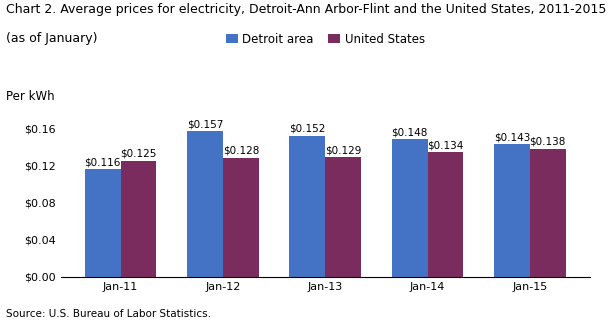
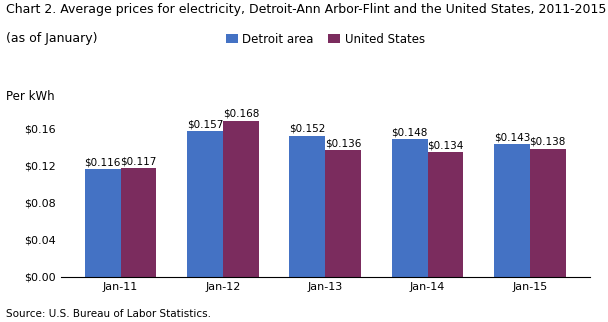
United States/Jan-11: $0.125 -> $0.117
United States/Jan-12: $0.128 -> $0.168
United States/Jan-13: $0.129 -> $0.136
